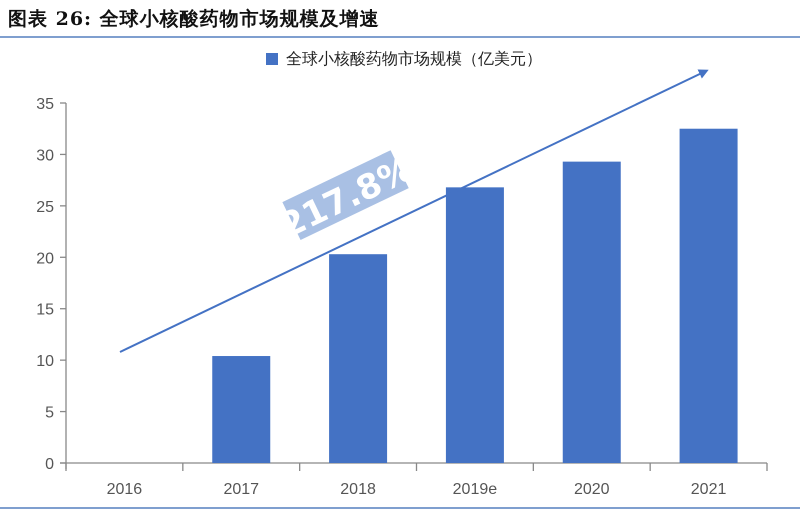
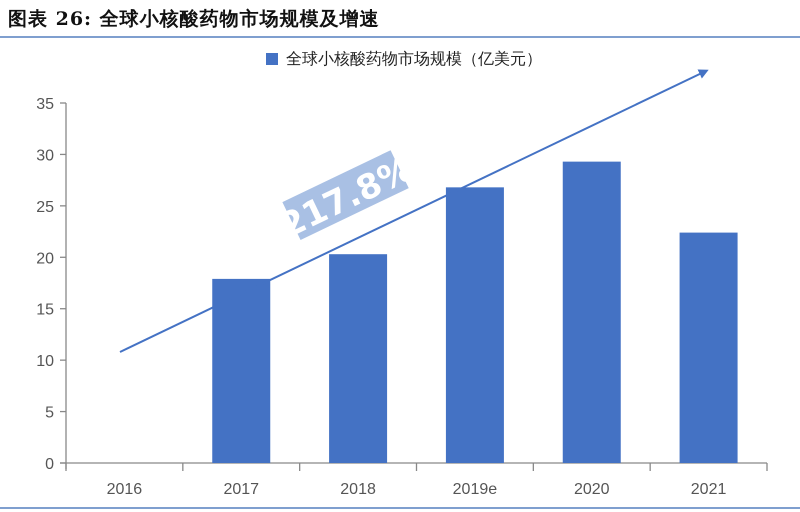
2017: 10.4 -> 17.9
2021: 32.5 -> 22.4
